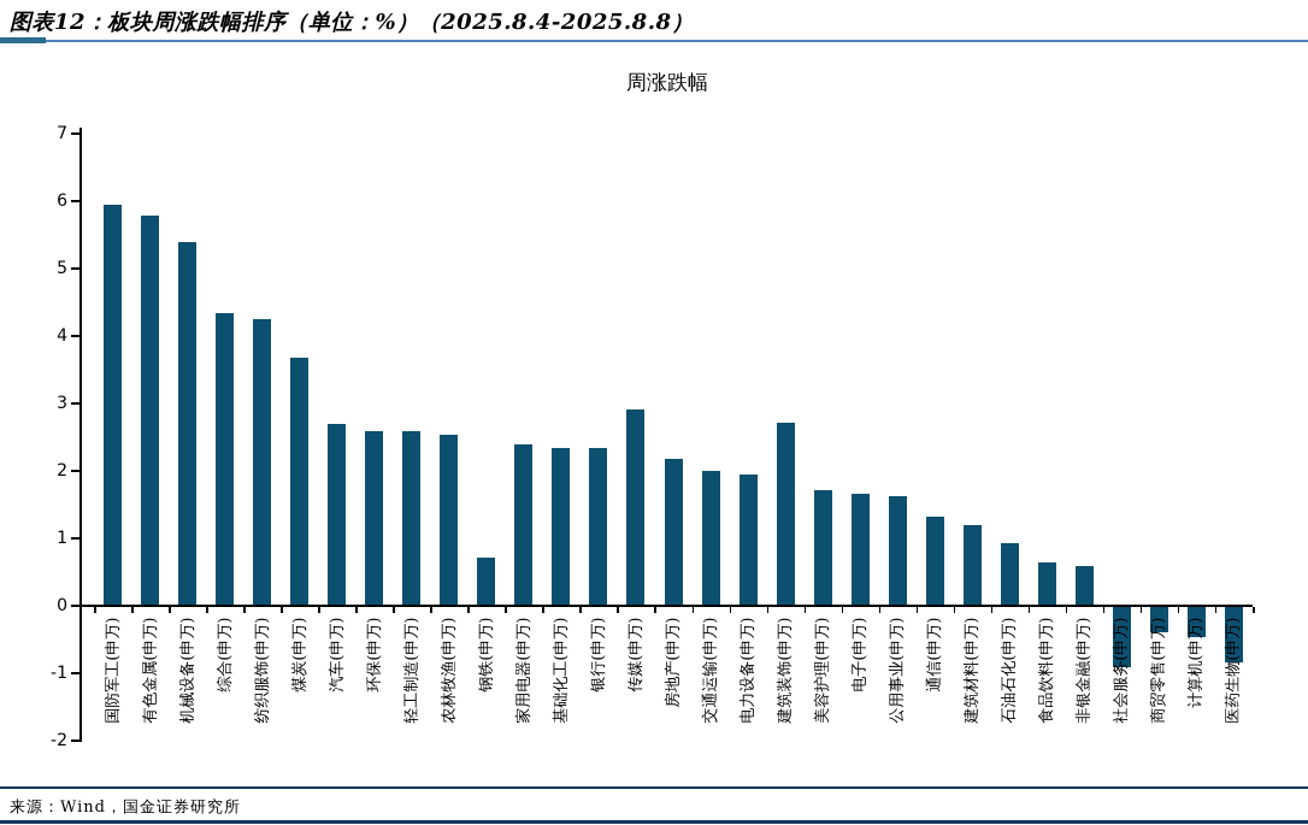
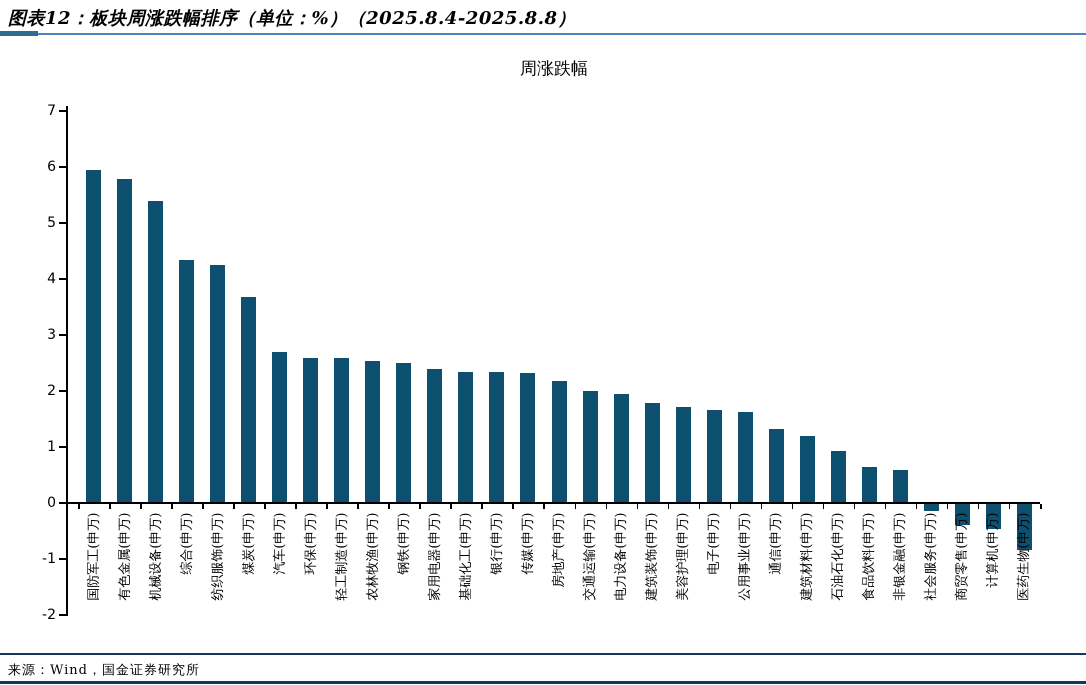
钢铁(申万): 0.7 -> 2.5
传媒(申万): 2.9 -> 2.3
建筑装饰(申万): 2.7 -> 1.8
社会服务(申万): -0.9 -> -0.1
